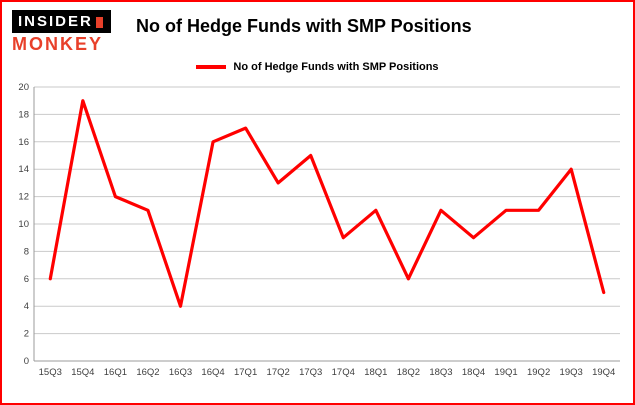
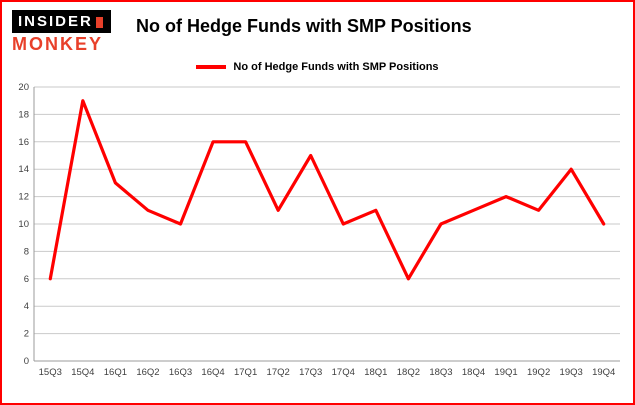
16Q1: 12 -> 13
16Q3: 4 -> 10
17Q1: 17 -> 16
17Q2: 13 -> 11
17Q4: 9 -> 10
18Q3: 11 -> 10
18Q4: 9 -> 11
19Q1: 11 -> 12
19Q4: 5 -> 10
